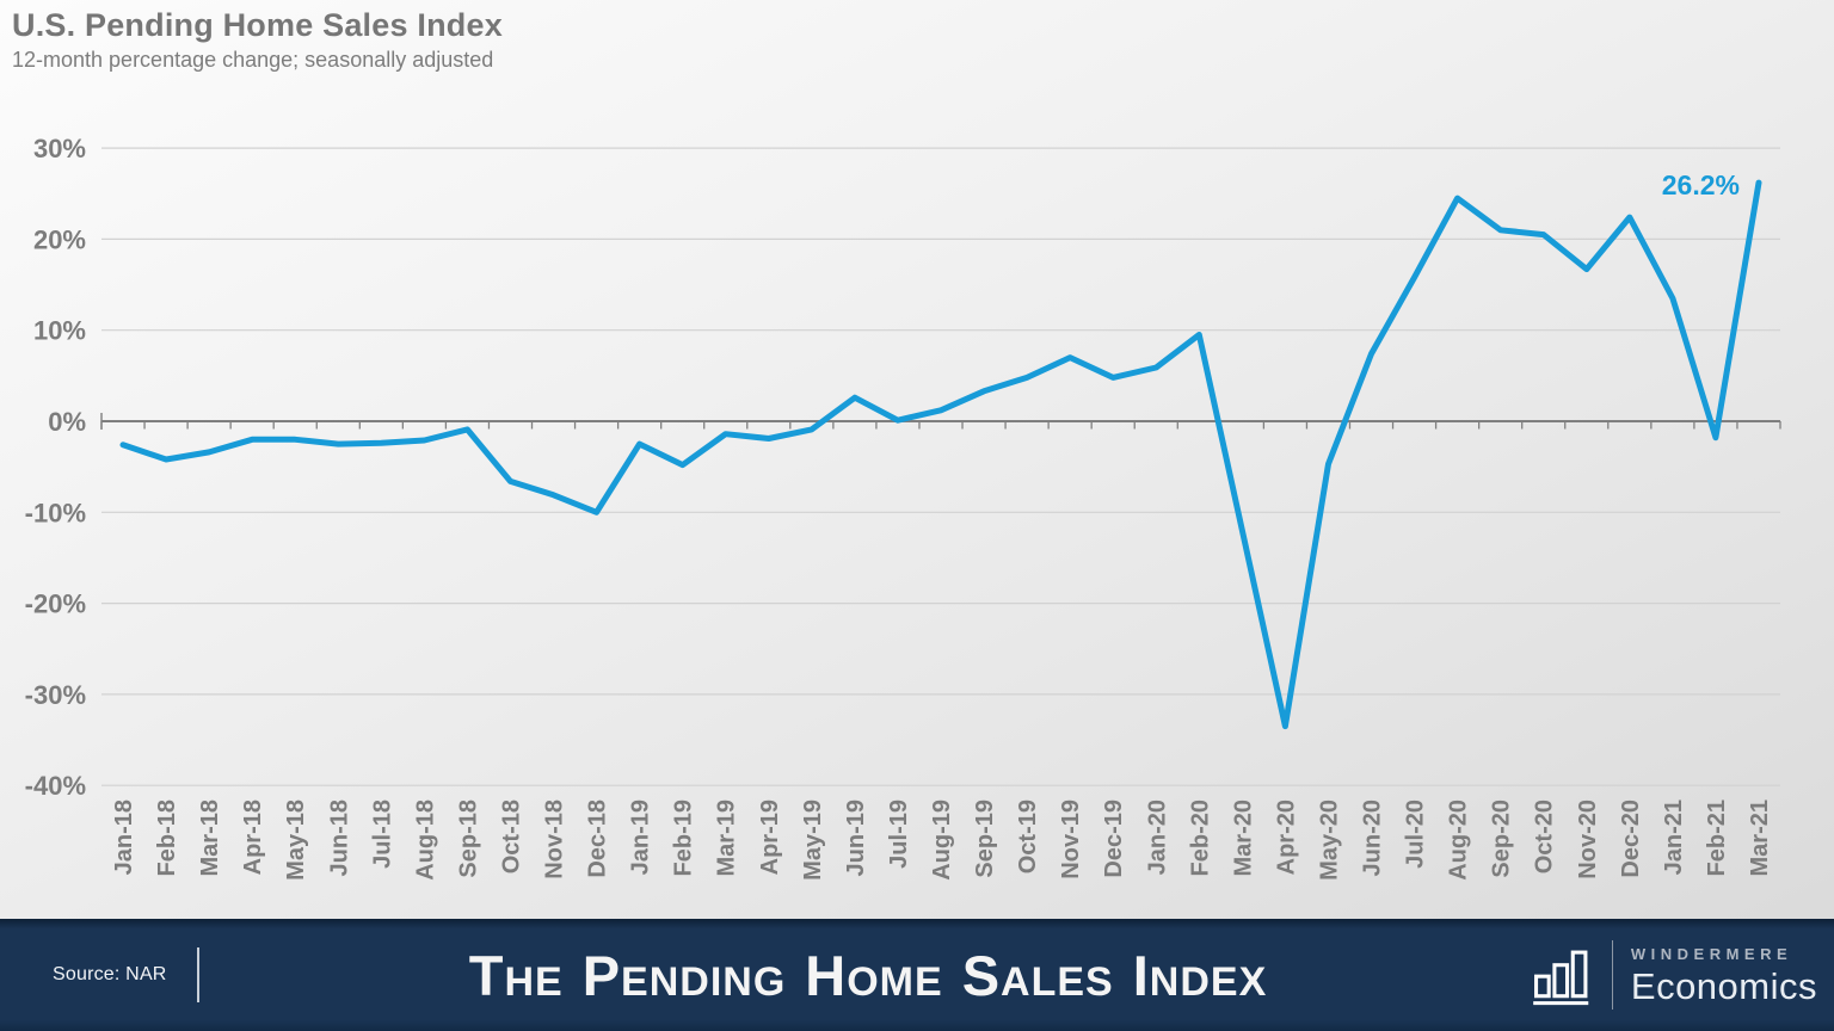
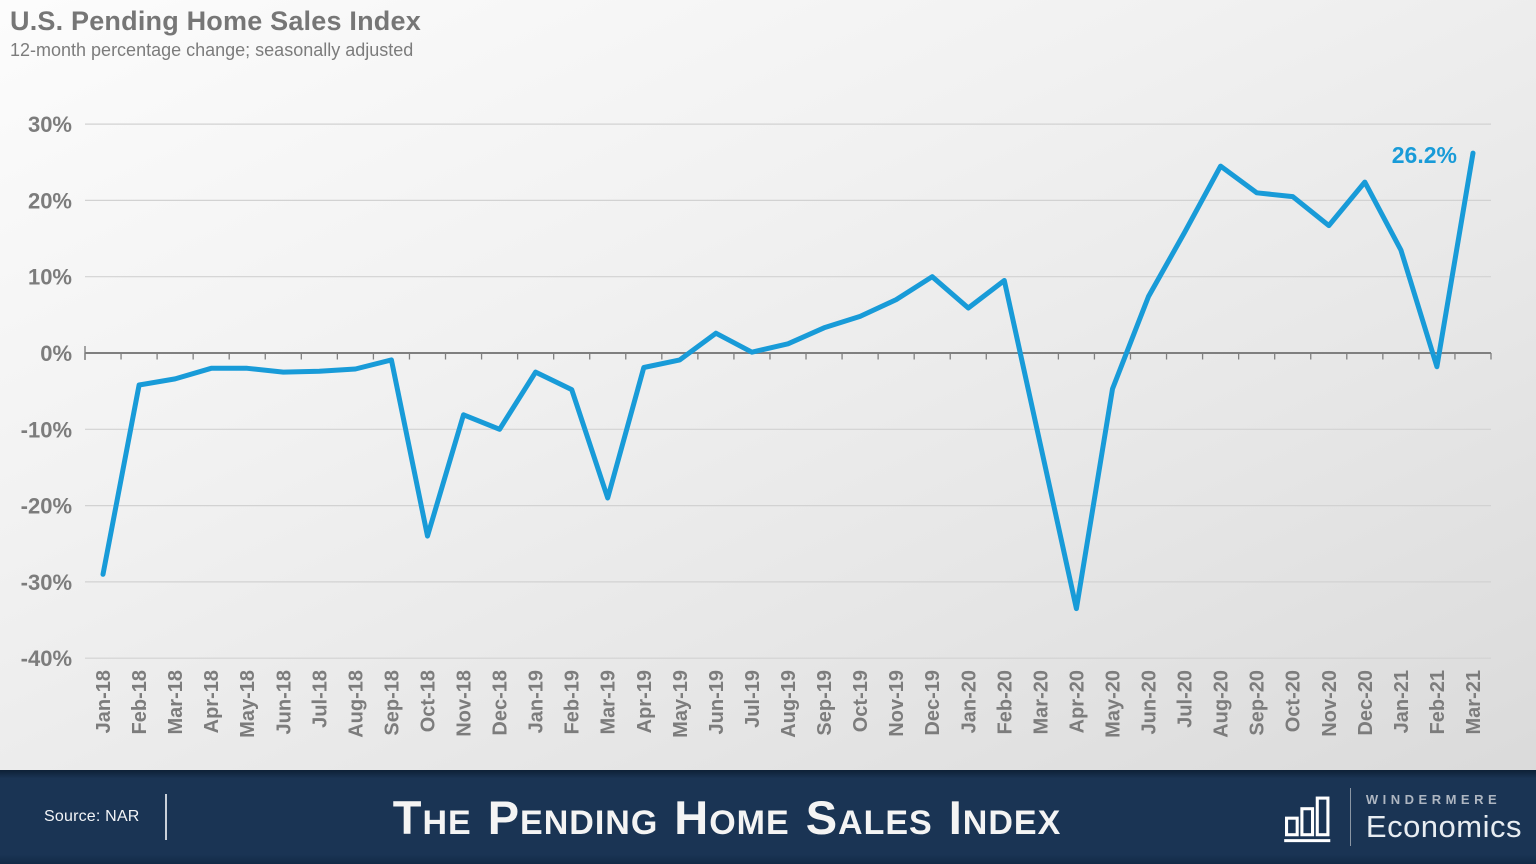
Jan-18: -3% -> -29%
Oct-18: -7% -> -24%
Mar-19: -1% -> -19%
Dec-19: 5% -> 10%
